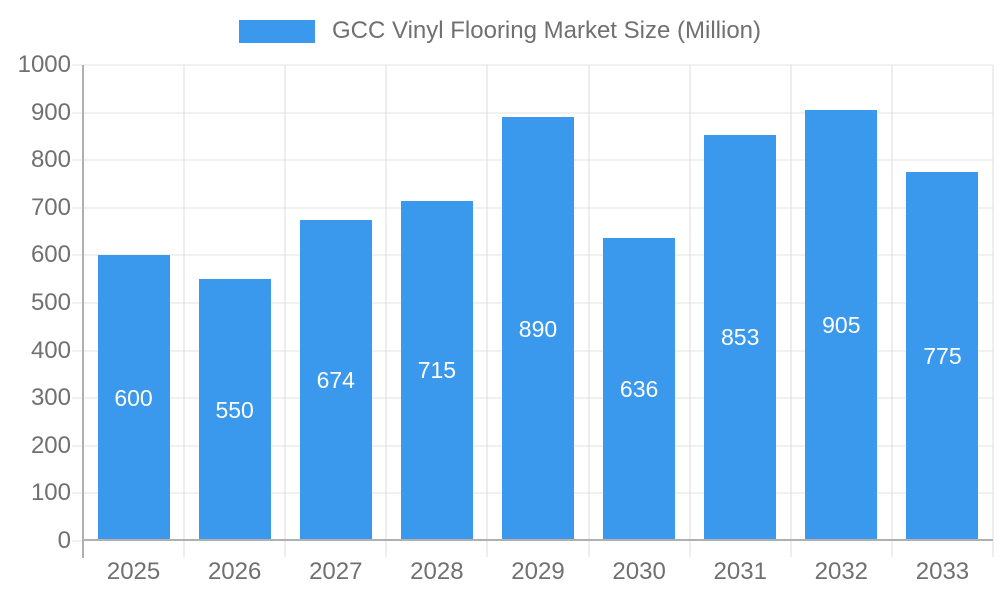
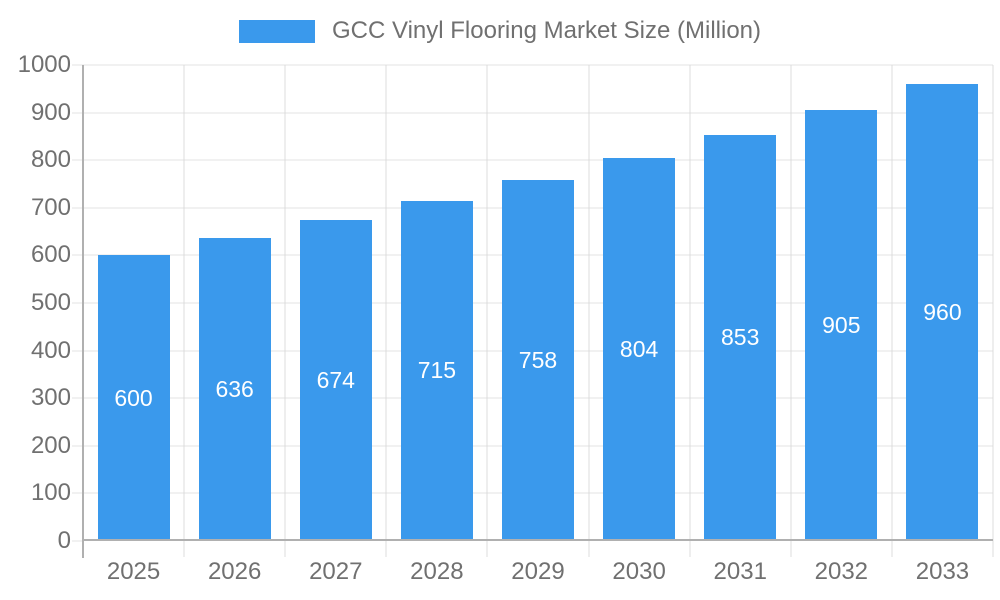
2026: 550 -> 636
2029: 890 -> 758
2030: 636 -> 804
2033: 775 -> 960
